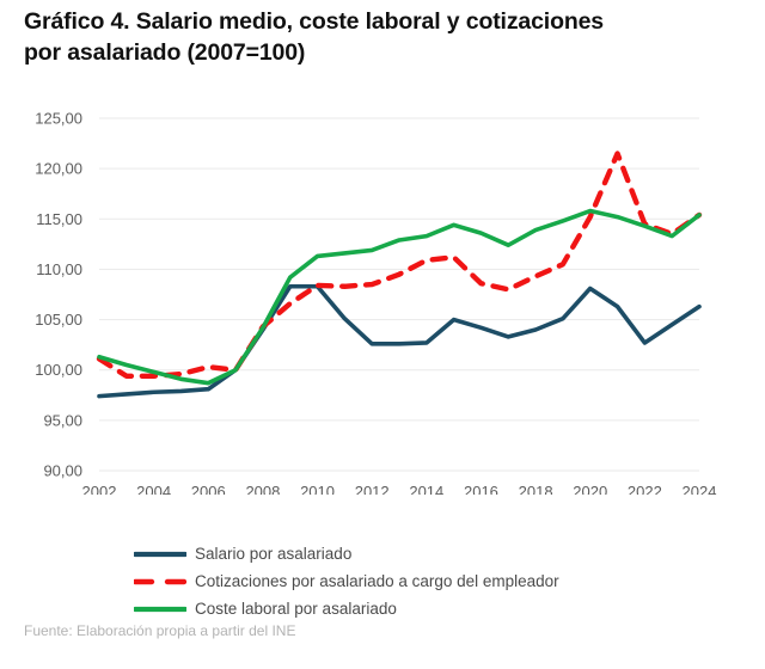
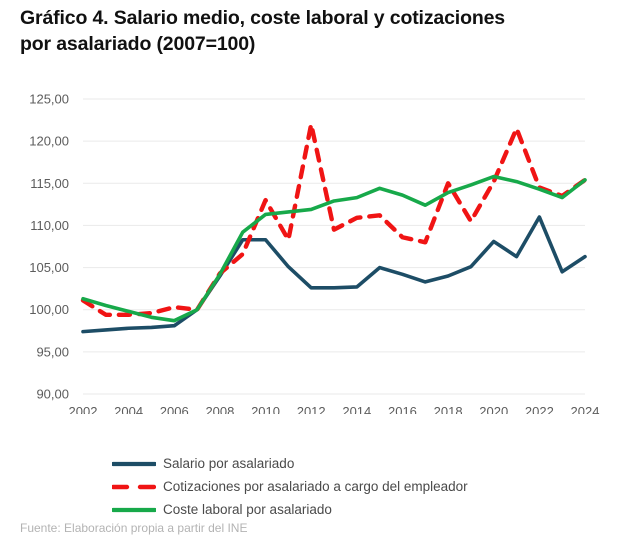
Cotizaciones por asalariado a cargo del empleador/2010: 108 -> 113
Cotizaciones por asalariado a cargo del empleador/2012: 108 -> 122
Cotizaciones por asalariado a cargo del empleador/2018: 109 -> 115
Salario por asalariado/2022: 103 -> 111
